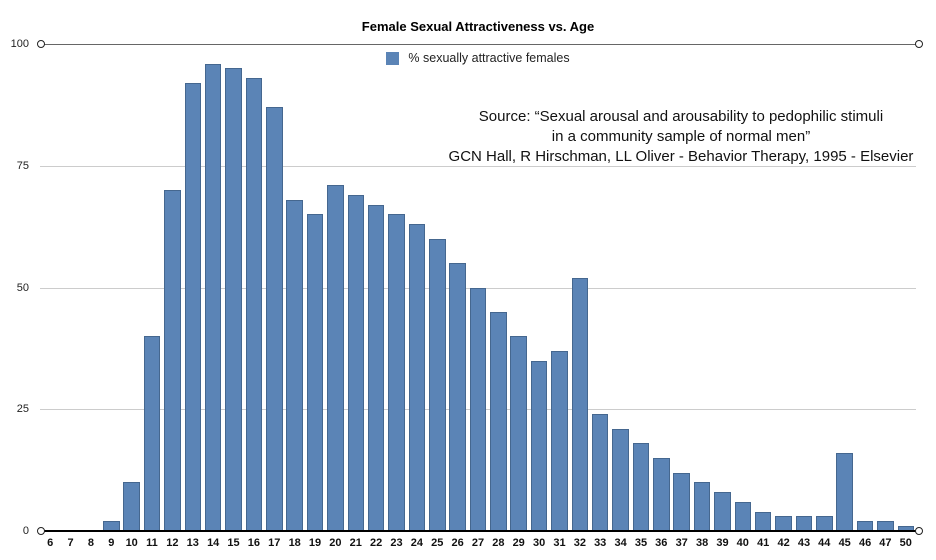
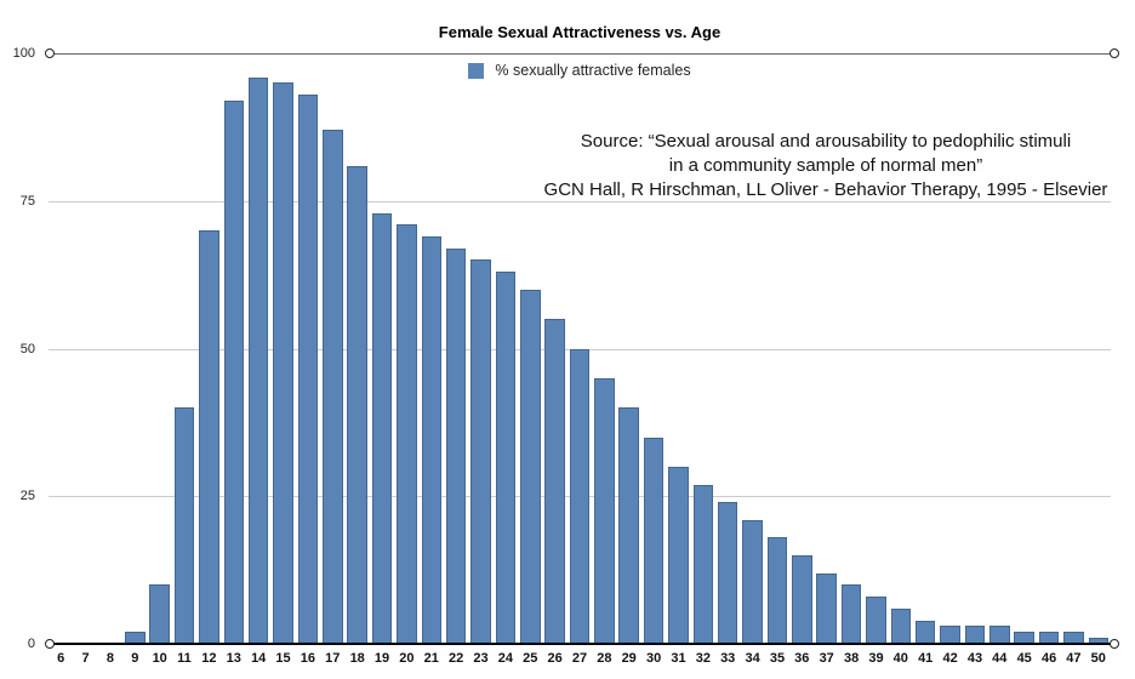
18: 68 -> 81
19: 65 -> 73
31: 37 -> 30
32: 52 -> 27
45: 16 -> 2
